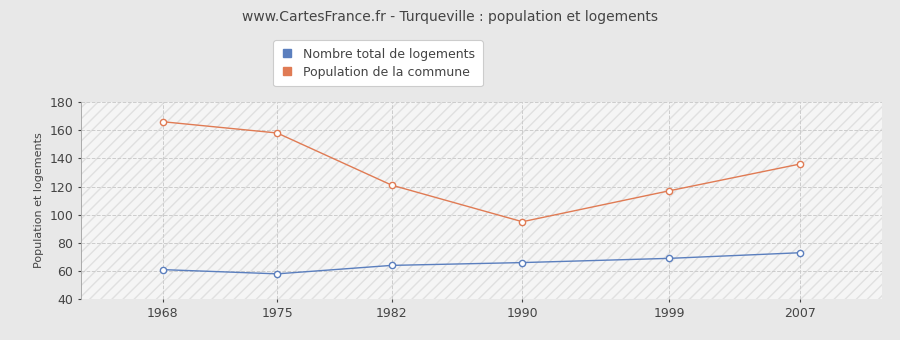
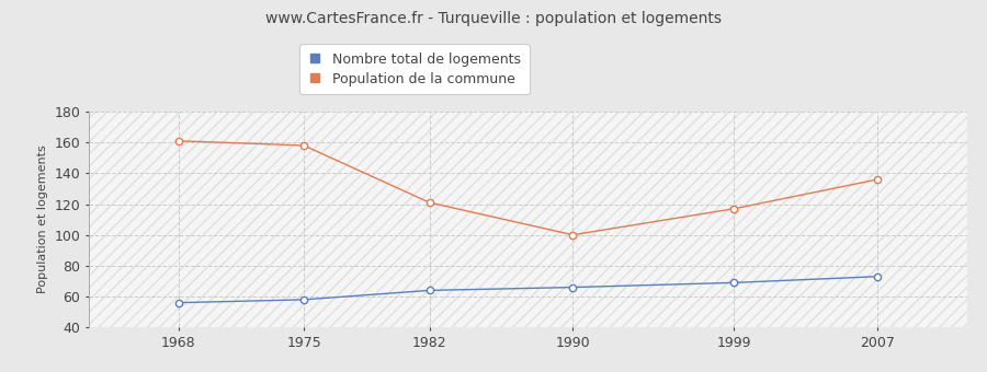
Nombre total de logements/1968: 61 -> 56
Population de la commune/1968: 166 -> 161
Population de la commune/1990: 95 -> 100
